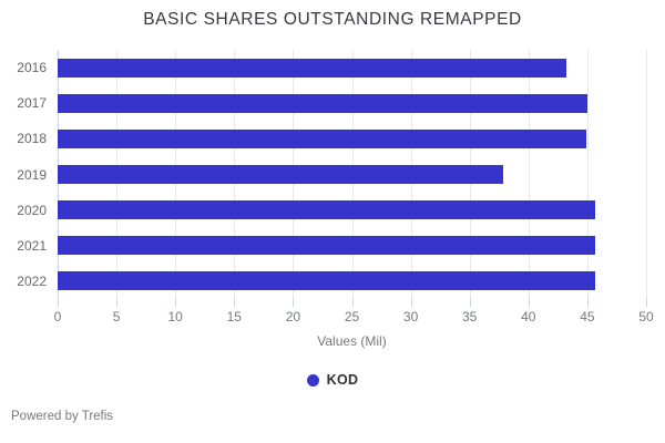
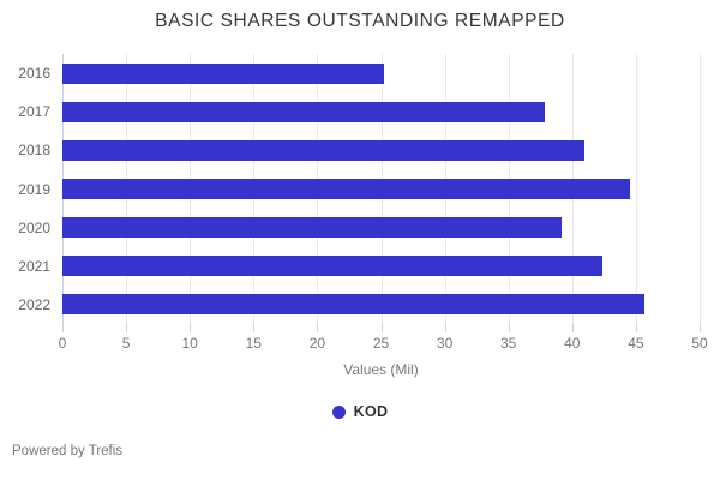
2016: 43.2 -> 25.2
2017: 45.0 -> 37.9
2018: 44.9 -> 41.0
2019: 37.9 -> 44.5
2020: 45.7 -> 39.2
2021: 45.7 -> 42.4
